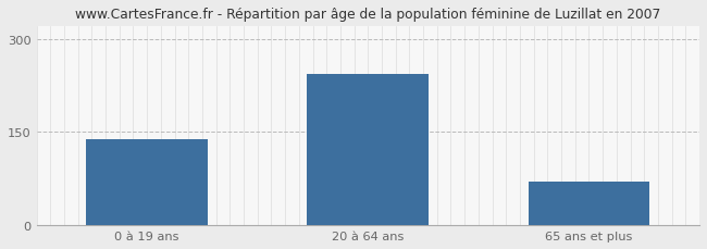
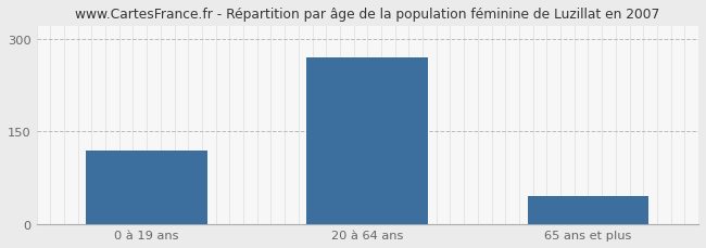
0 à 19 ans: 138 -> 120
20 à 64 ans: 244 -> 270
65 ans et plus: 70 -> 45
